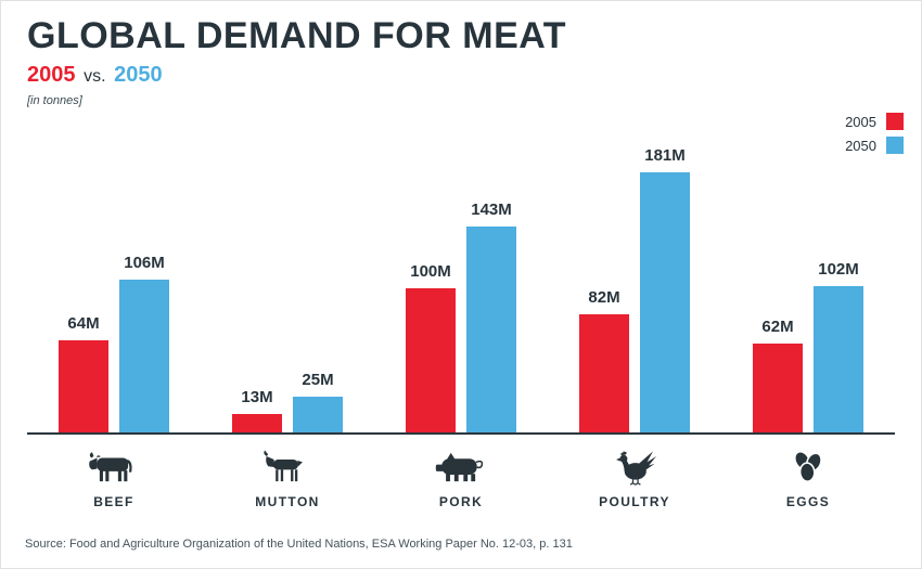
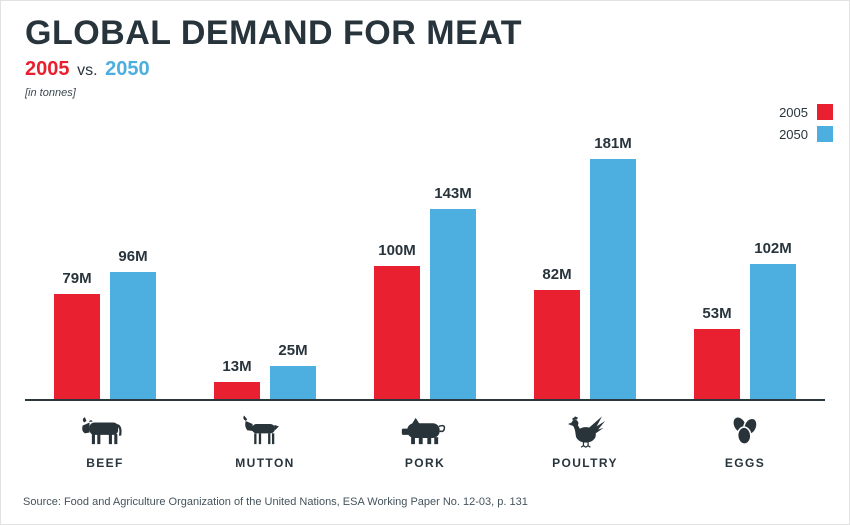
2005/BEEF: 64M -> 79M
2050/BEEF: 106M -> 96M
2005/EGGS: 62M -> 53M
